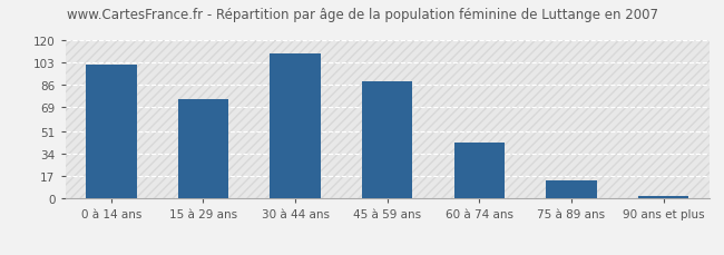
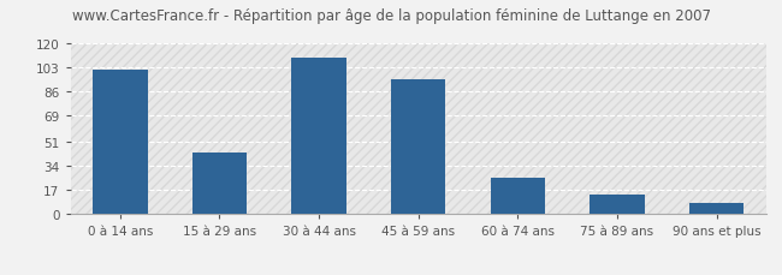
15 à 29 ans: 75 -> 43
45 à 59 ans: 89 -> 95
60 à 74 ans: 42 -> 26
90 ans et plus: 2 -> 8
